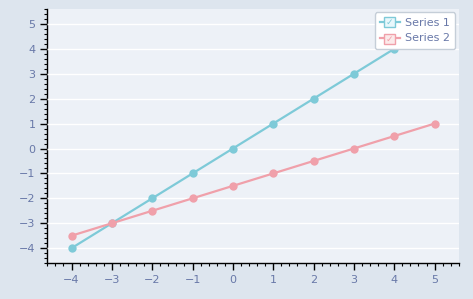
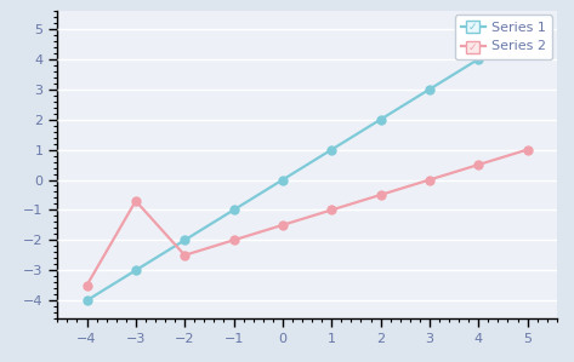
Series 2/−3: -3.0 -> -0.7
